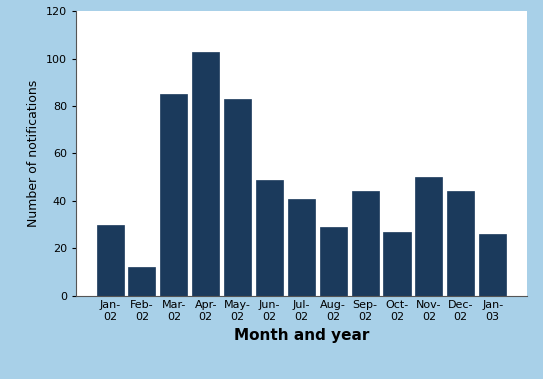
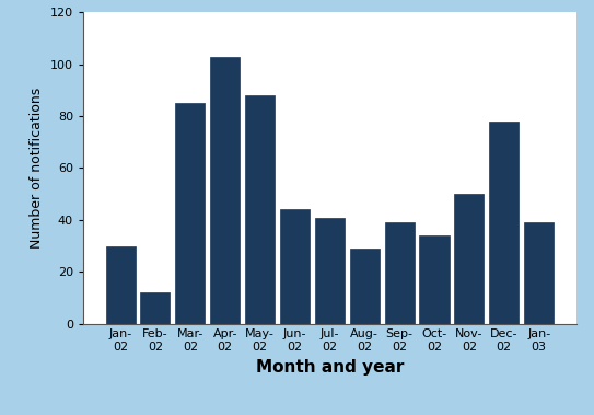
May- 02: 83 -> 88
Jun- 02: 49 -> 44
Sep- 02: 44 -> 39
Oct- 02: 27 -> 34
Dec- 02: 44 -> 78
Jan- 03: 26 -> 39
